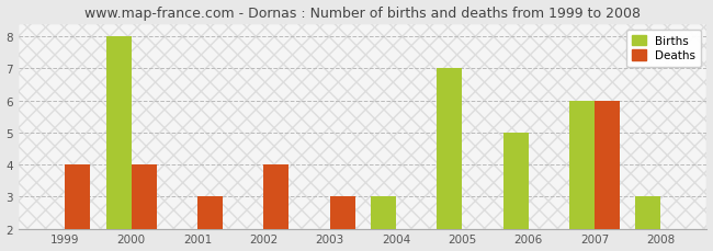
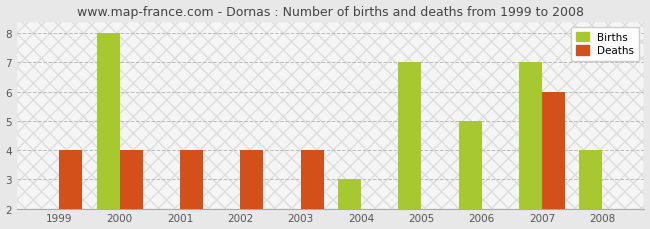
Deaths/2001: 3 -> 4
Deaths/2003: 3 -> 4
Births/2007: 6 -> 7
Births/2008: 3 -> 4
